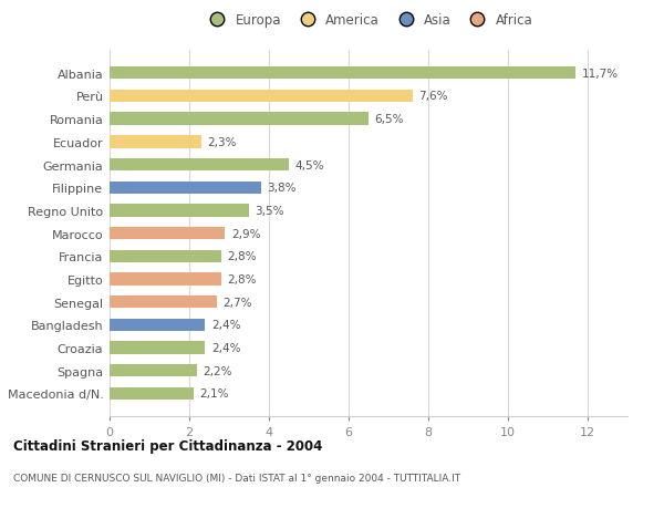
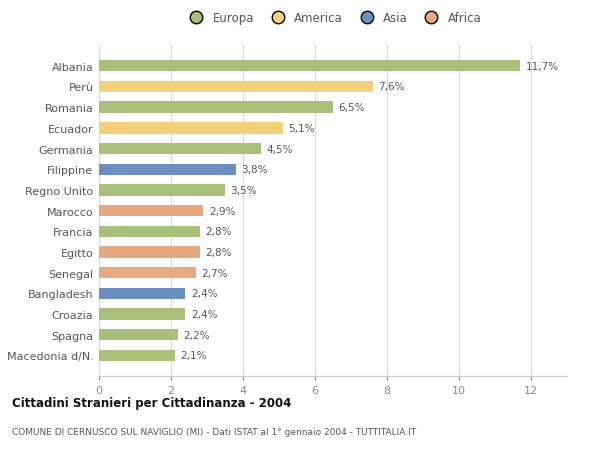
Ecuador: 2,3% -> 5,1%
